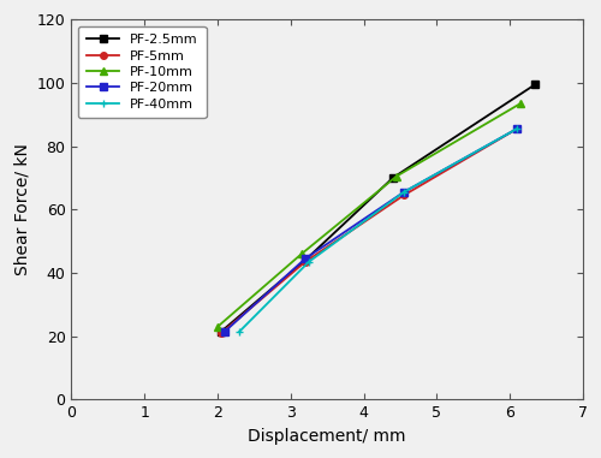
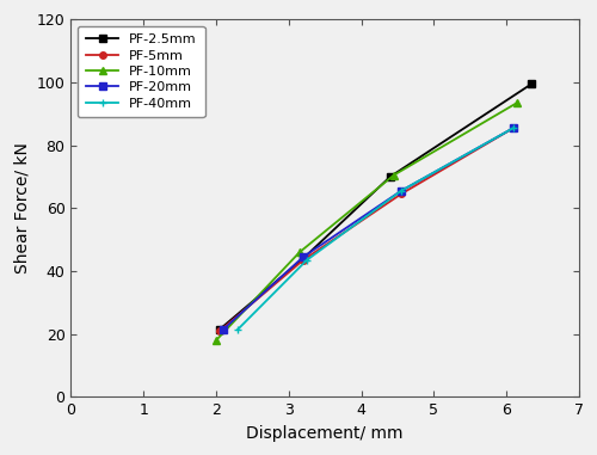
PF-10mm/2: 23.0 -> 18.0
